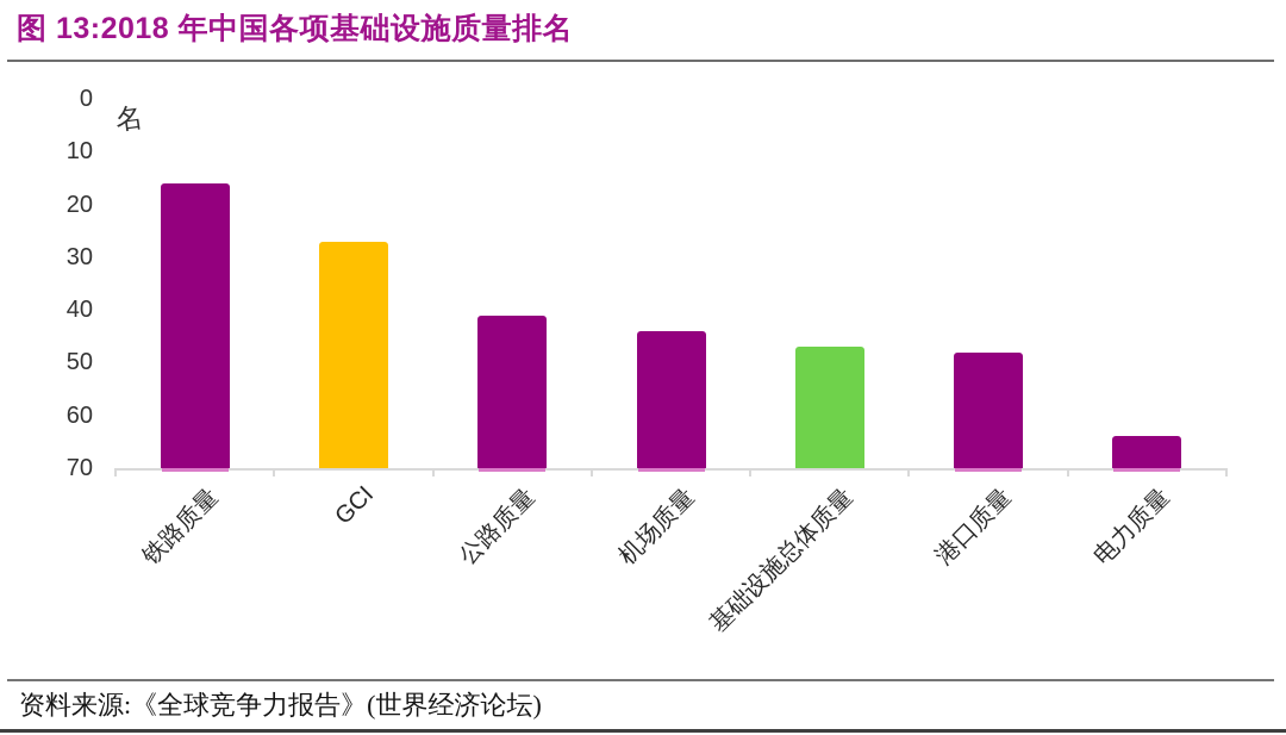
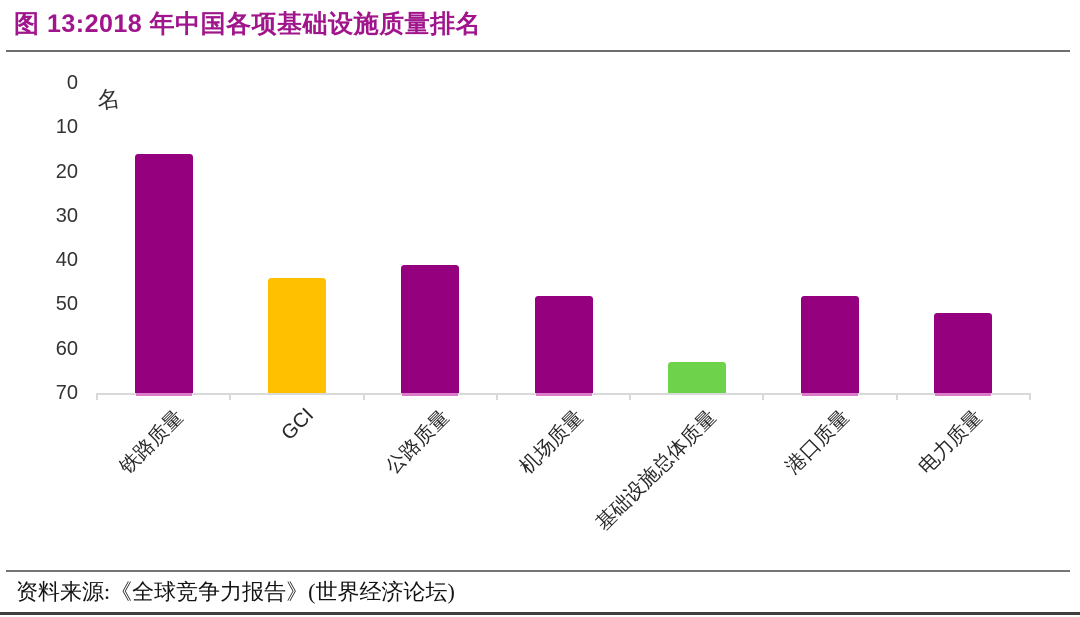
GCI: 27 -> 44
机场质量: 44 -> 48
基础设施总体质量: 47 -> 63
电力质量: 64 -> 52
